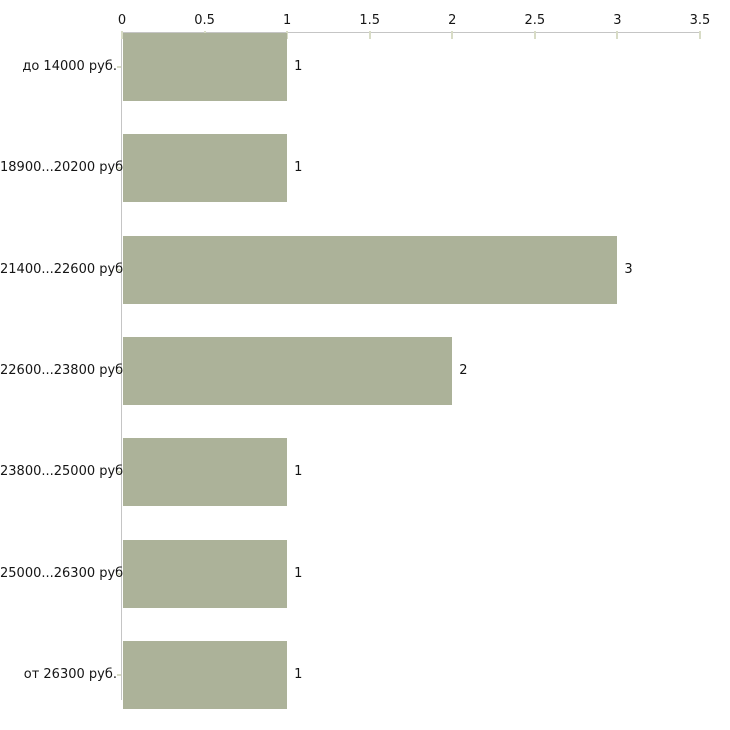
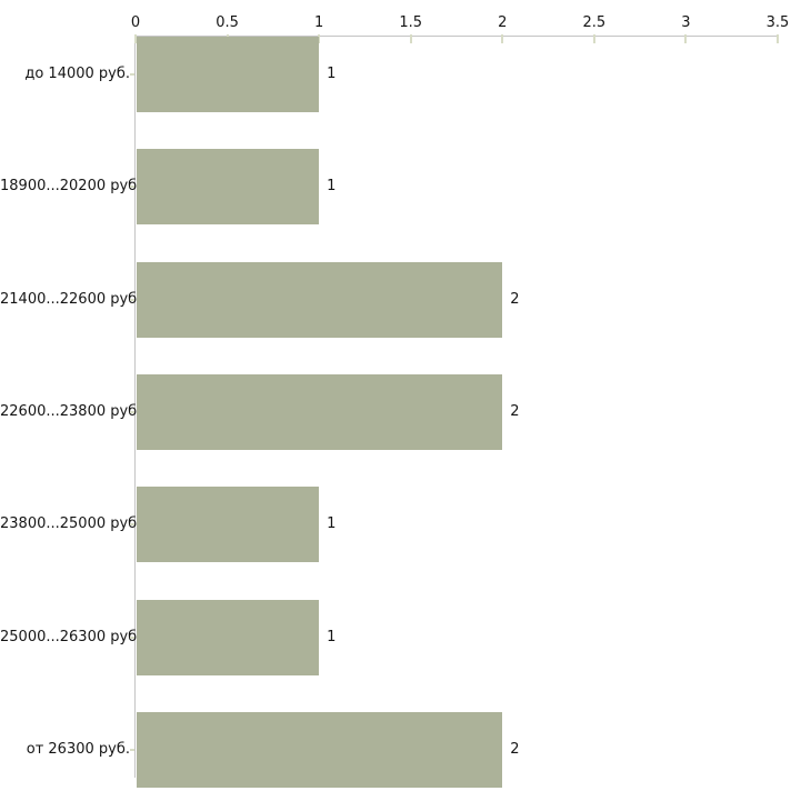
21400...22600 руб.: 3 -> 2
от 26300 руб.: 1 -> 2
